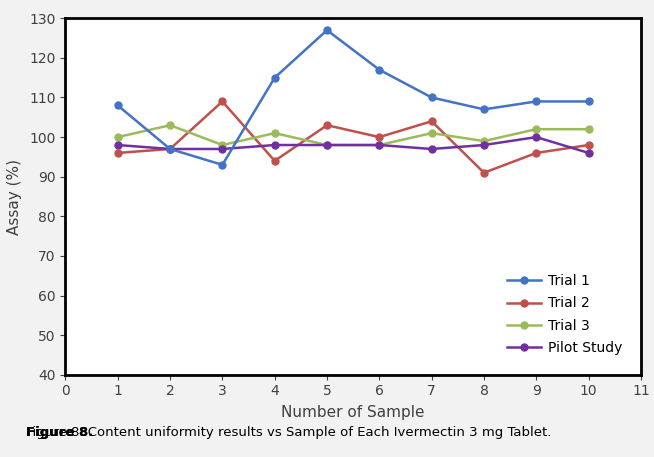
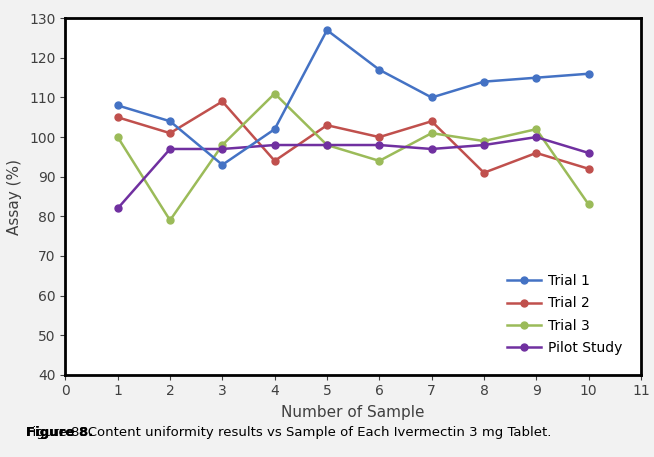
Trial 2/1: 96 -> 105
Pilot Study/1: 98 -> 82
Trial 1/2: 97 -> 104
Trial 2/2: 97 -> 101
Trial 3/2: 103 -> 79
Trial 1/4: 115 -> 102
Trial 3/4: 101 -> 111
Trial 3/6: 98 -> 94
Trial 1/8: 107 -> 114
Trial 1/9: 109 -> 115
Trial 1/10: 109 -> 116
Trial 2/10: 98 -> 92
Trial 3/10: 102 -> 83
